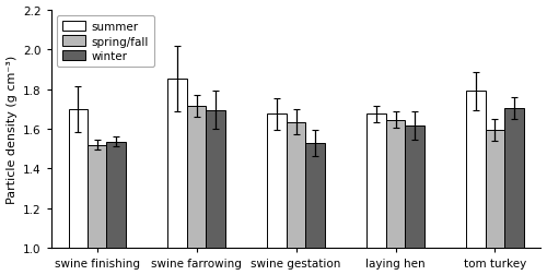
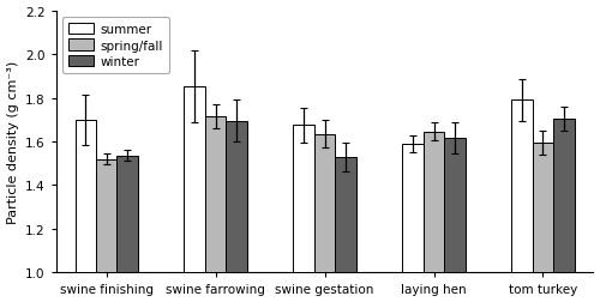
summer/laying hen: 1.68 -> 1.59
